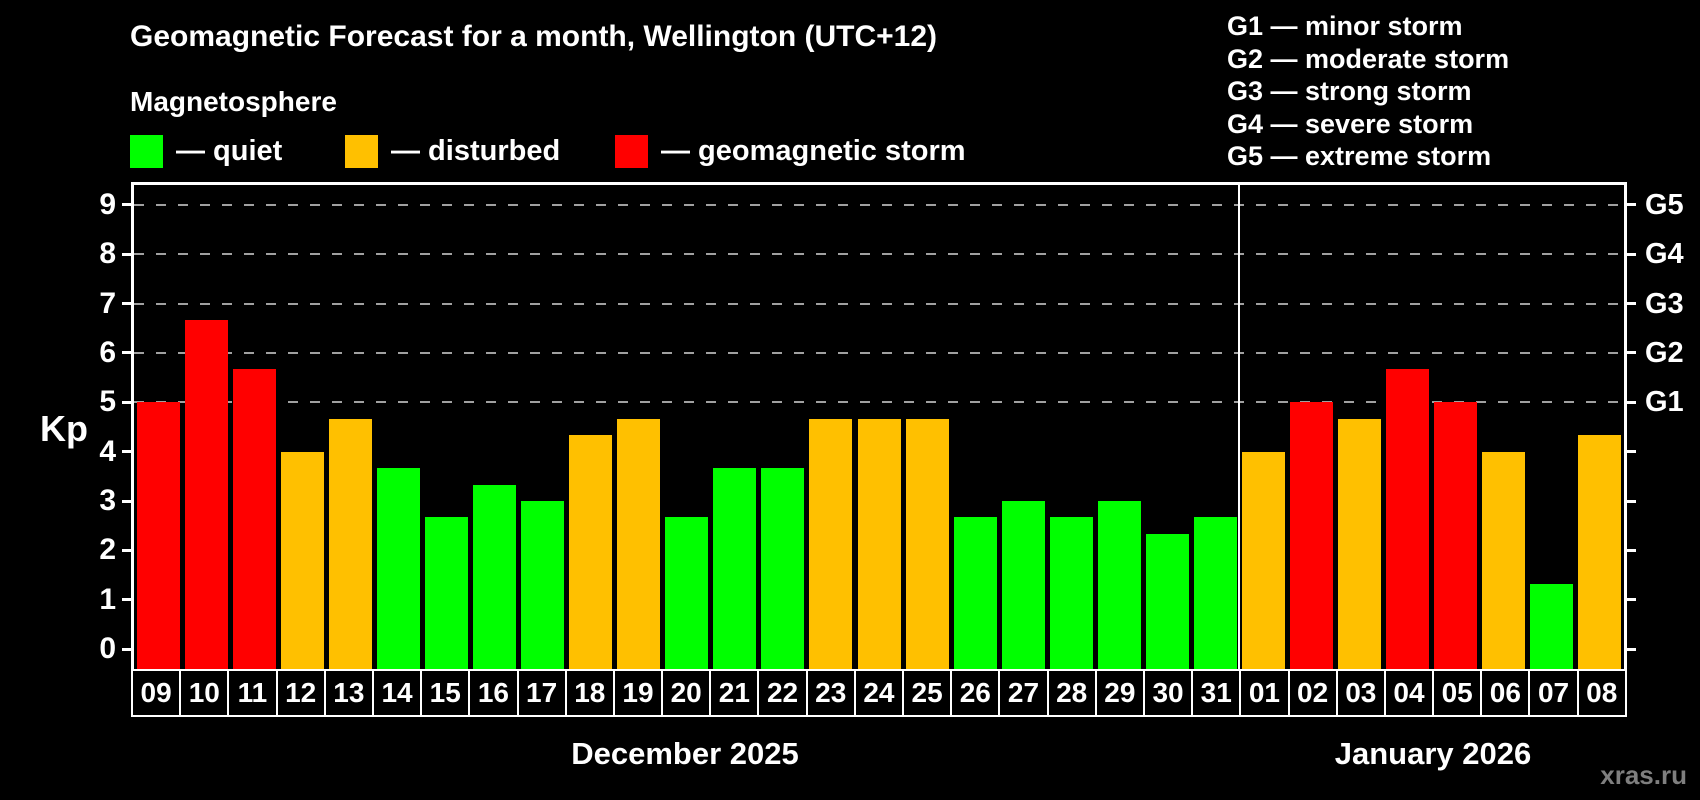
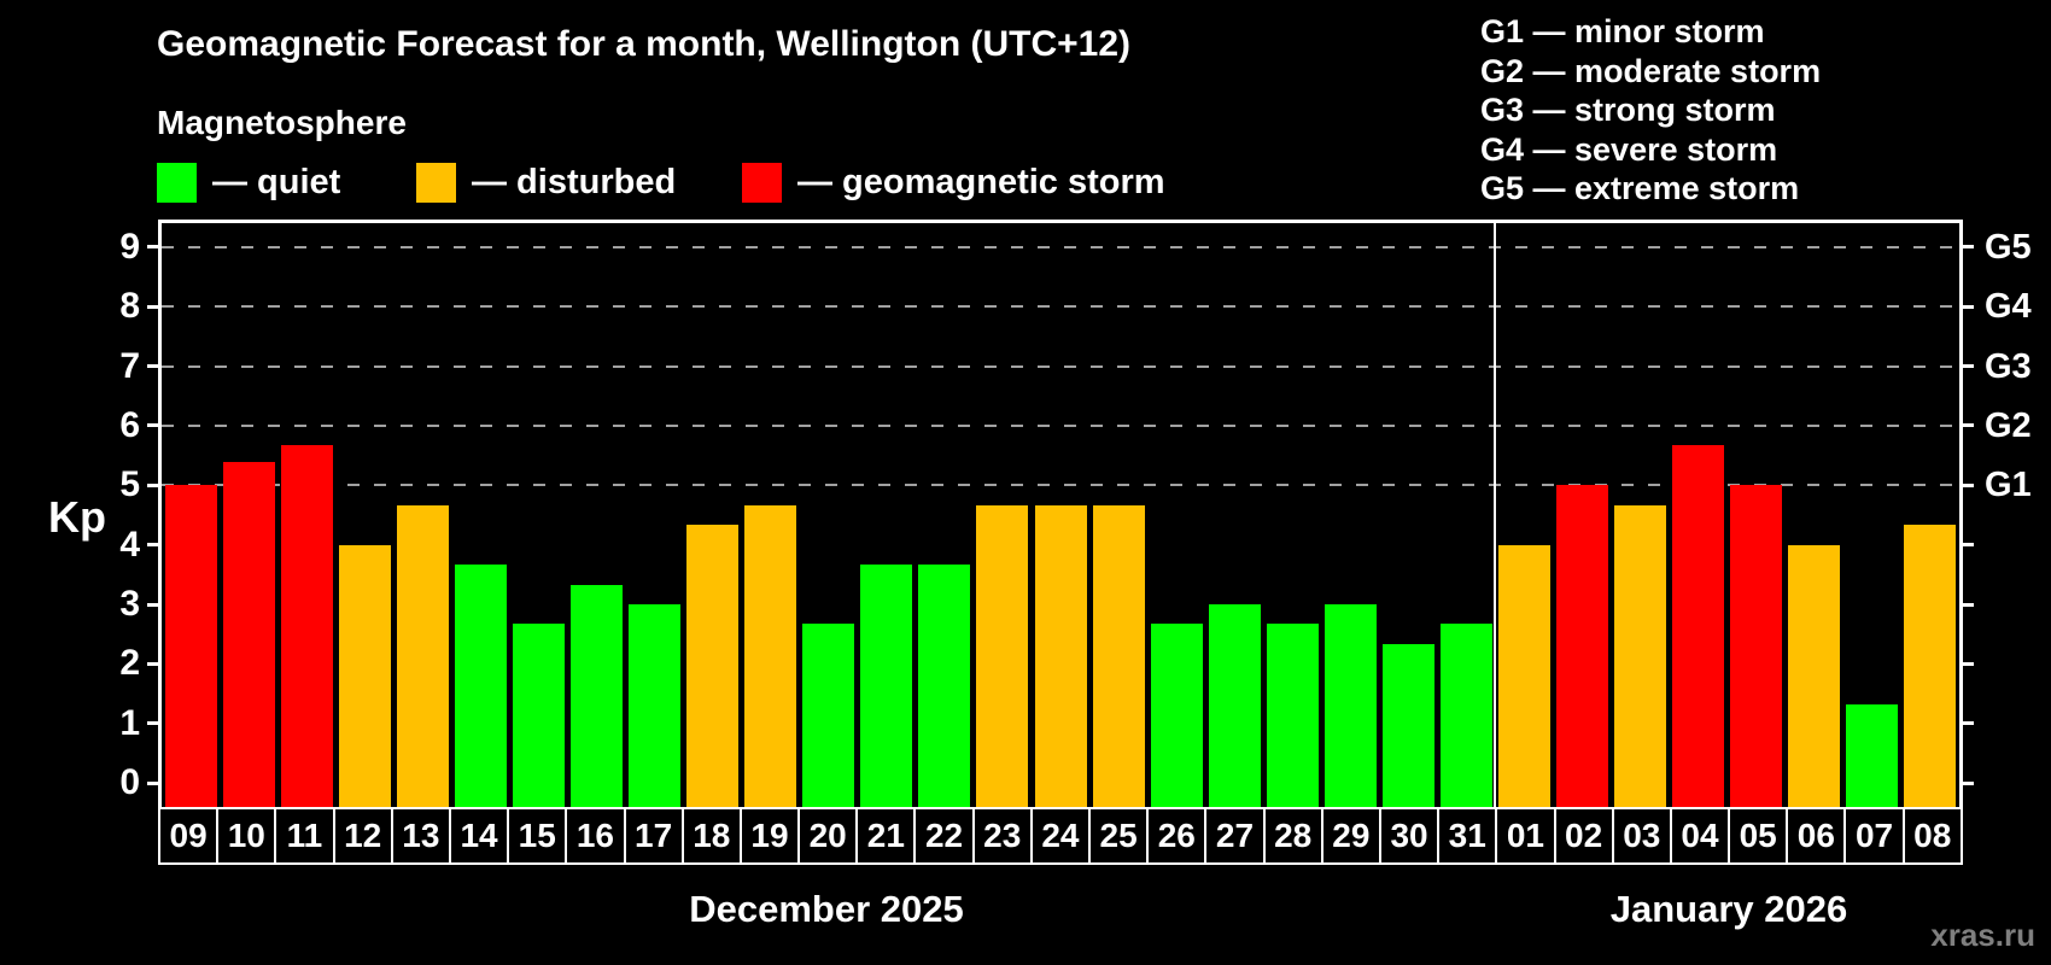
10: 6.7 -> 5.4
